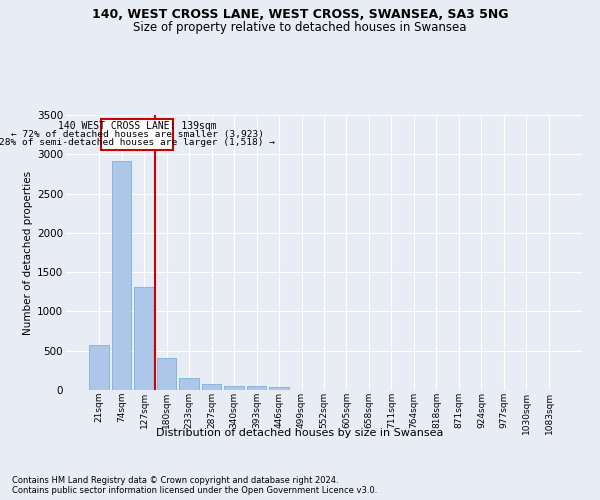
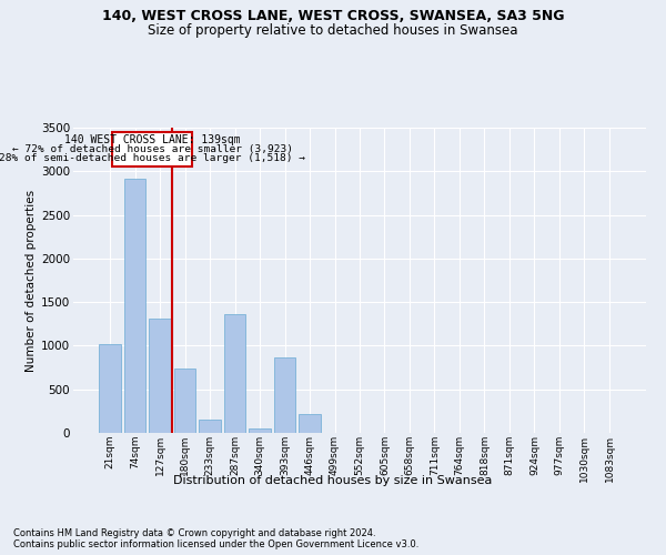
21sqm: 570 -> 1020
180sqm: 410 -> 740
287sqm: 80 -> 1360
393sqm: 40 -> 860
446sqm: 40 -> 220
